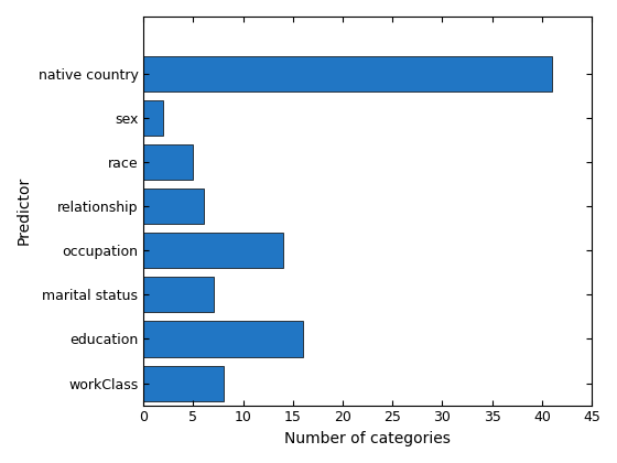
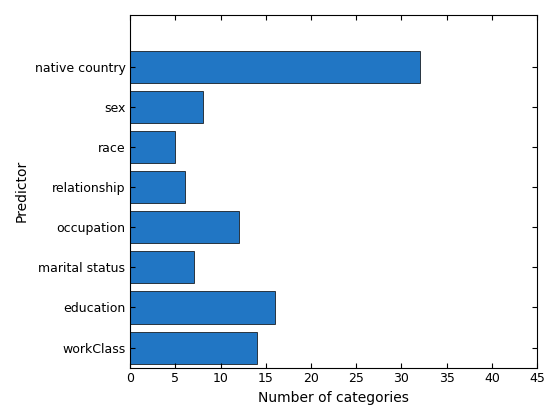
native country: 41 -> 32
sex: 2 -> 8
occupation: 14 -> 12
workClass: 8 -> 14
